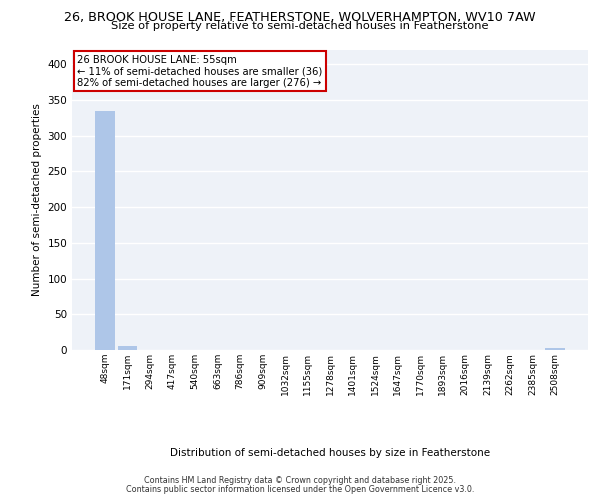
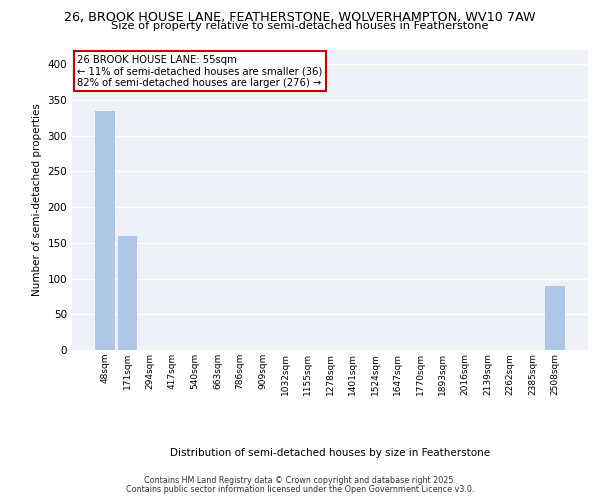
171sqm: 5 -> 160
2508sqm: 3 -> 90
